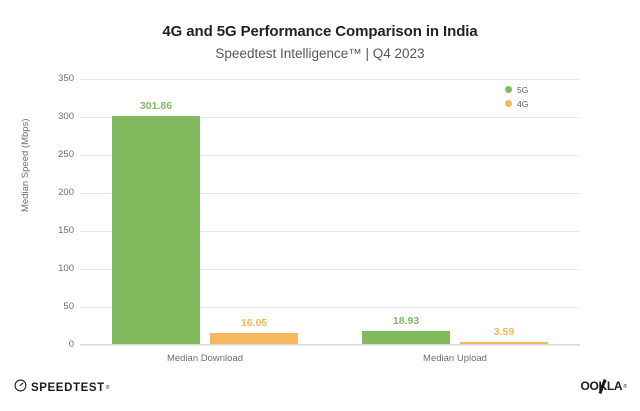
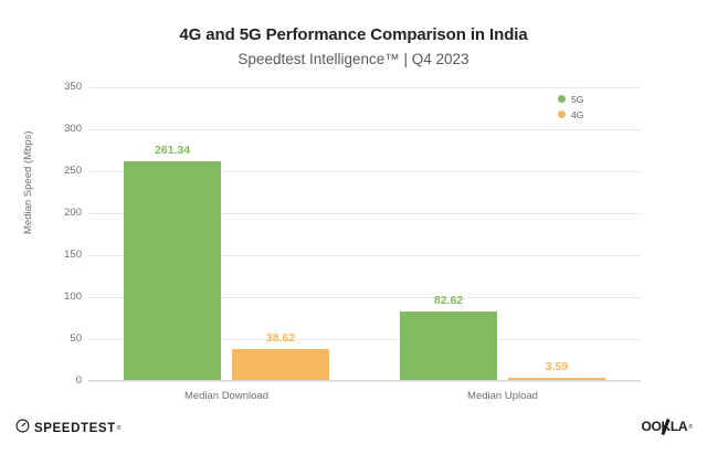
5G/Median Download: 301.86 -> 261.34
4G/Median Download: 16.05 -> 38.62
5G/Median Upload: 18.93 -> 82.62
